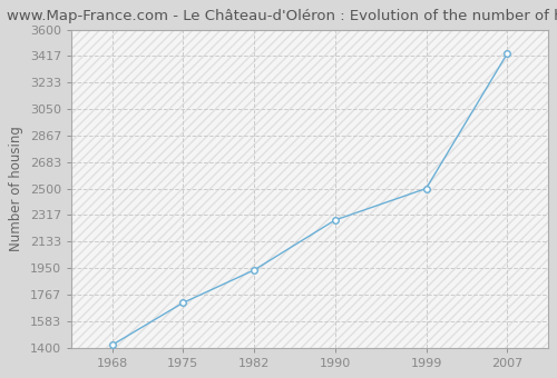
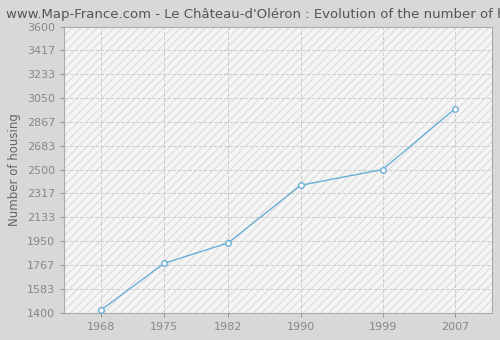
1975: 1710 -> 1780
1990: 2280 -> 2380
2007: 3430 -> 2970
